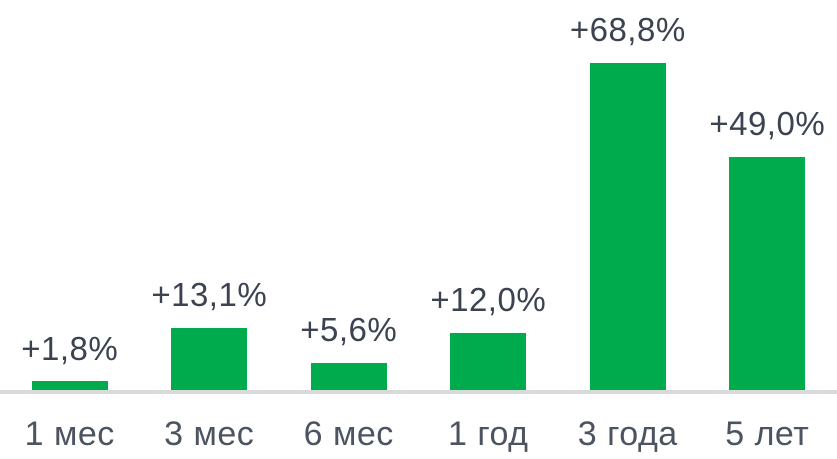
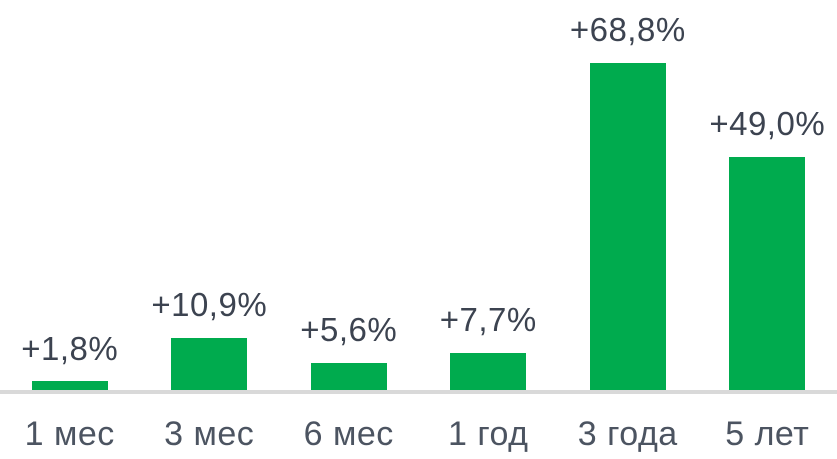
3 мес: +13,1% -> +10,9%
1 год: +12,0% -> +7,7%
